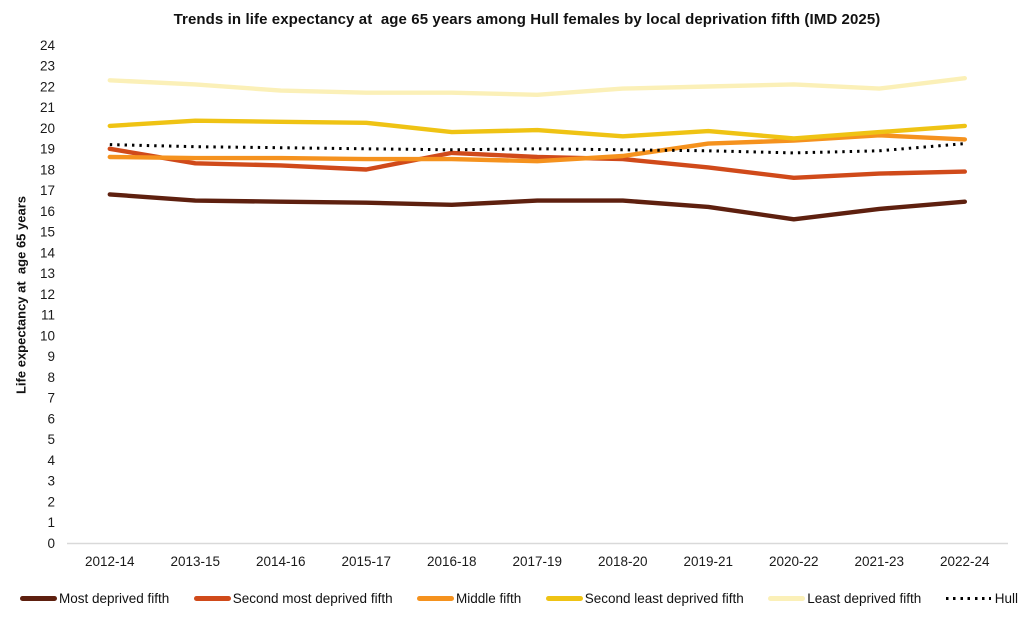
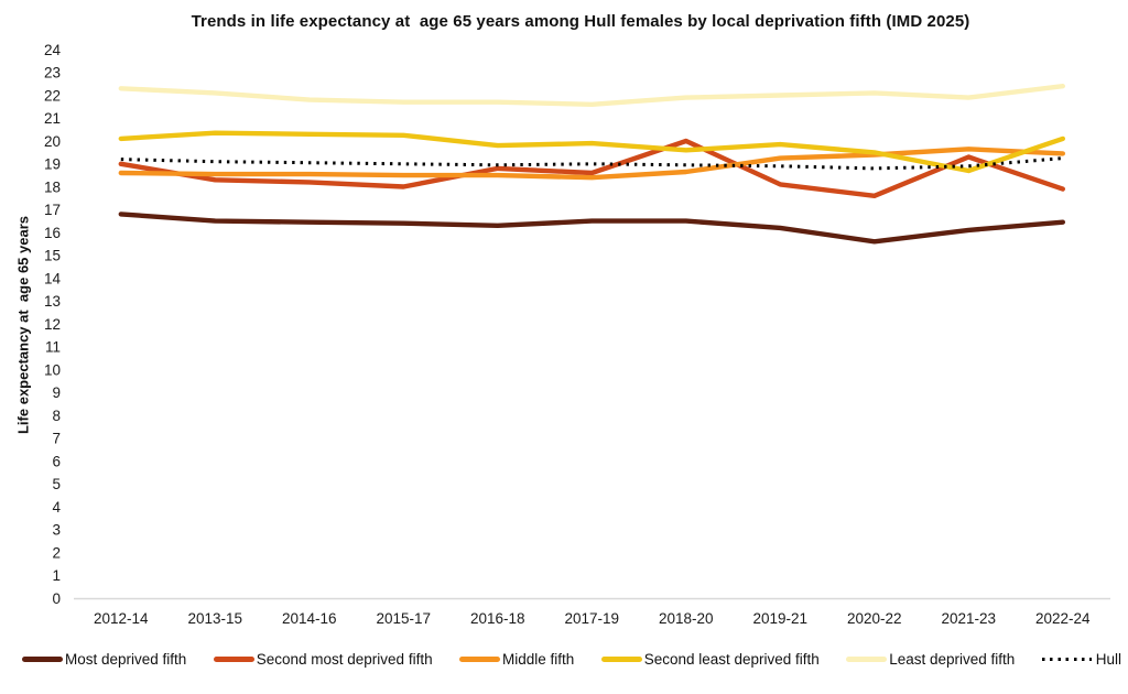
Second most deprived fifth/2018-20: 18.5 -> 20.0
Second most deprived fifth/2021-23: 17.8 -> 19.3
Second least deprived fifth/2021-23: 19.8 -> 18.7
